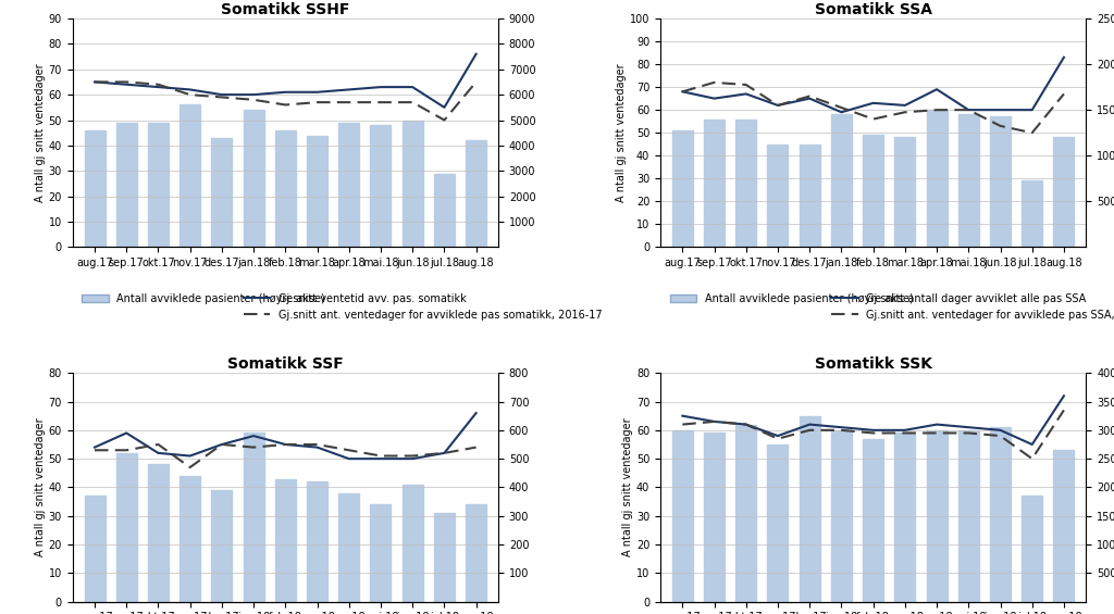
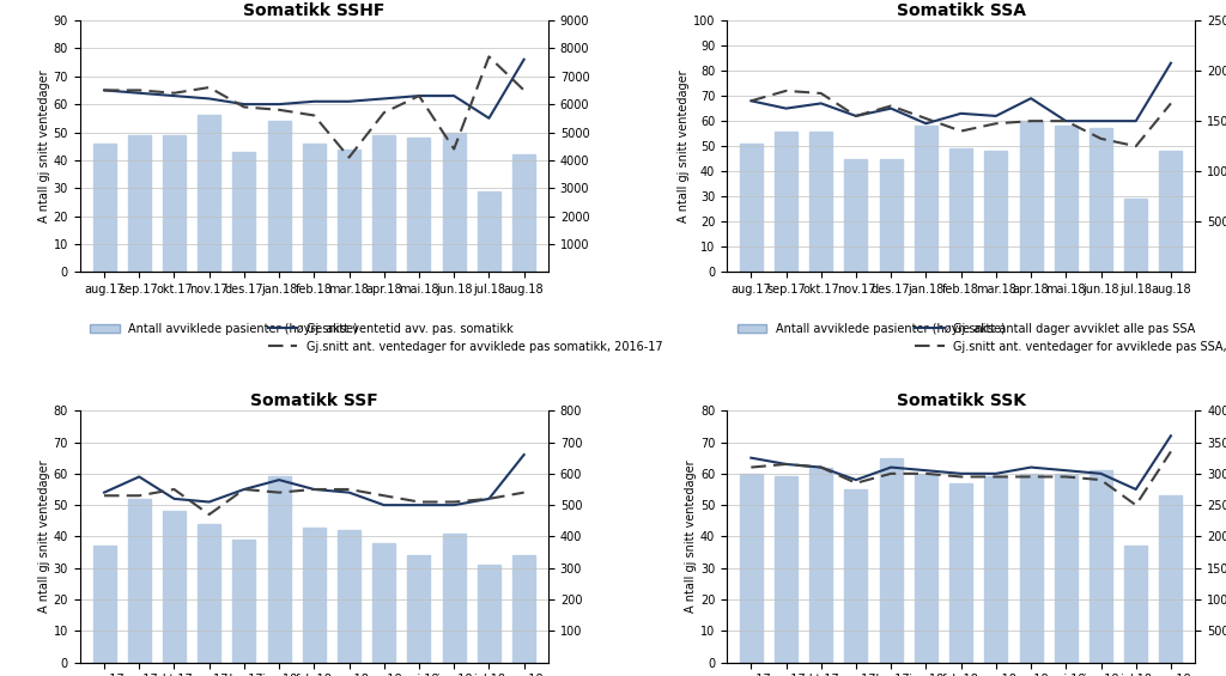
Somatikk SSHF/Gj.snitt ant. ventedager for avviklede pas somatikk, 2016-17/nov.17: 60 -> 66
Somatikk SSHF/Gj.snitt ant. ventedager for avviklede pas somatikk, 2016-17/mar.18: 57 -> 41
Somatikk SSHF/Gj.snitt ant. ventedager for avviklede pas somatikk, 2016-17/mai.18: 57 -> 63
Somatikk SSHF/Gj.snitt ant. ventedager for avviklede pas somatikk, 2016-17/jun.18: 57 -> 44
Somatikk SSHF/Gj.snitt ant. ventedager for avviklede pas somatikk, 2016-17/jul.18: 50 -> 77
